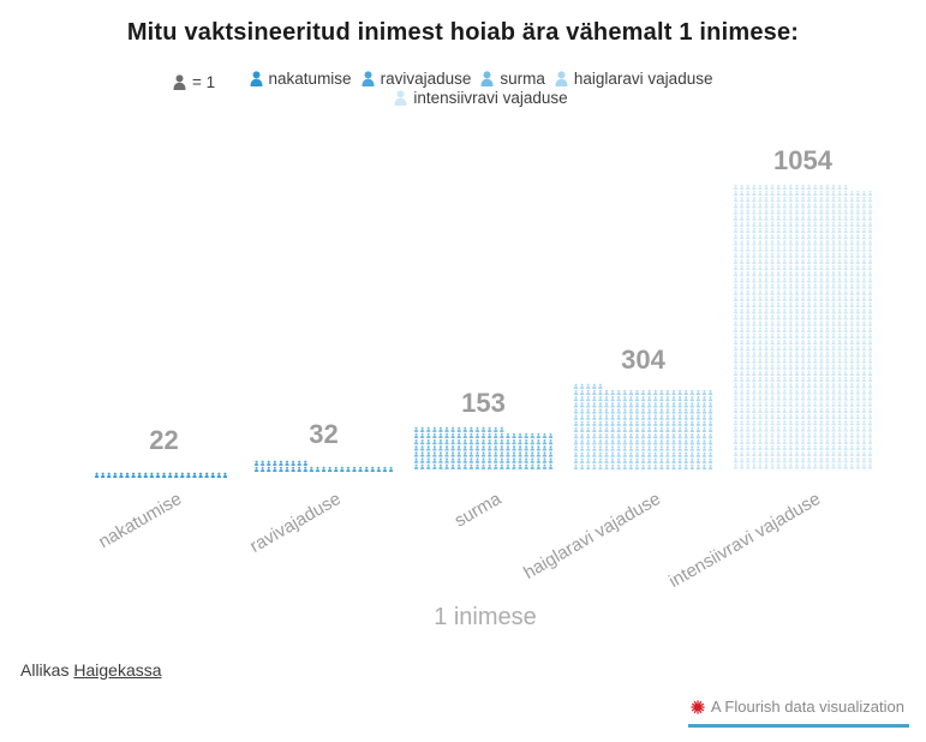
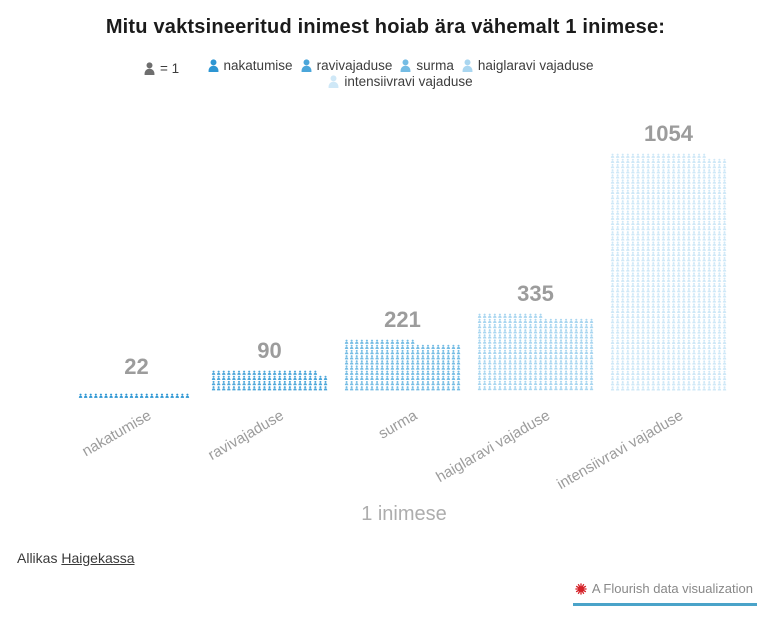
ravivajaduse: 32 -> 90
surma: 153 -> 221
haiglaravi vajaduse: 304 -> 335
